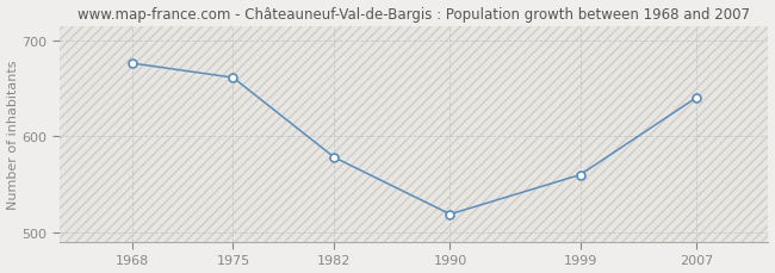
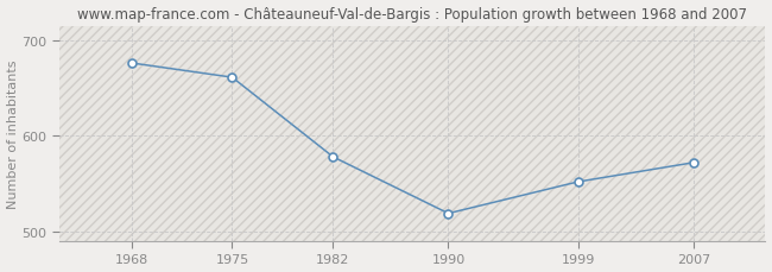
1999: 560 -> 552
2007: 640 -> 572
